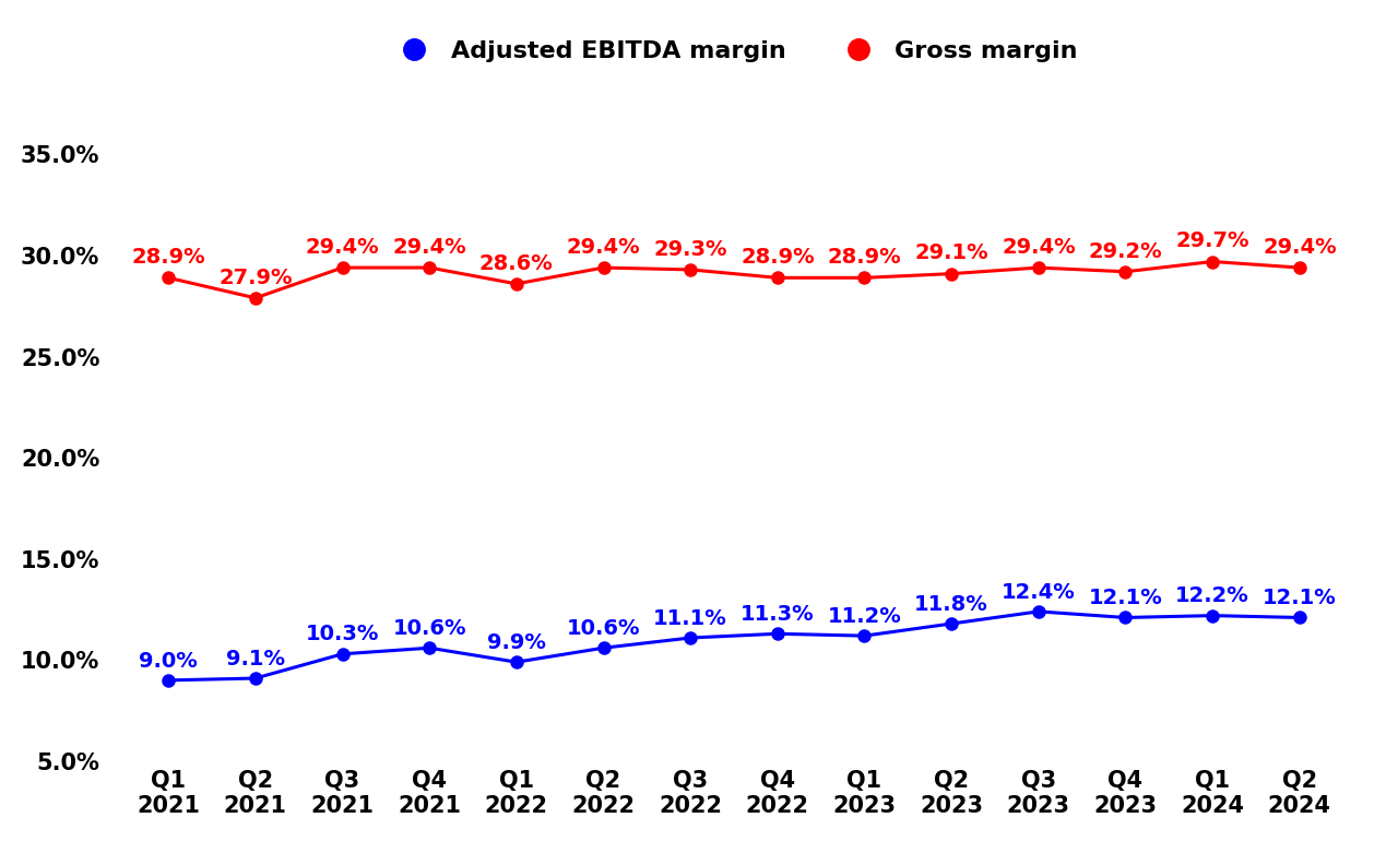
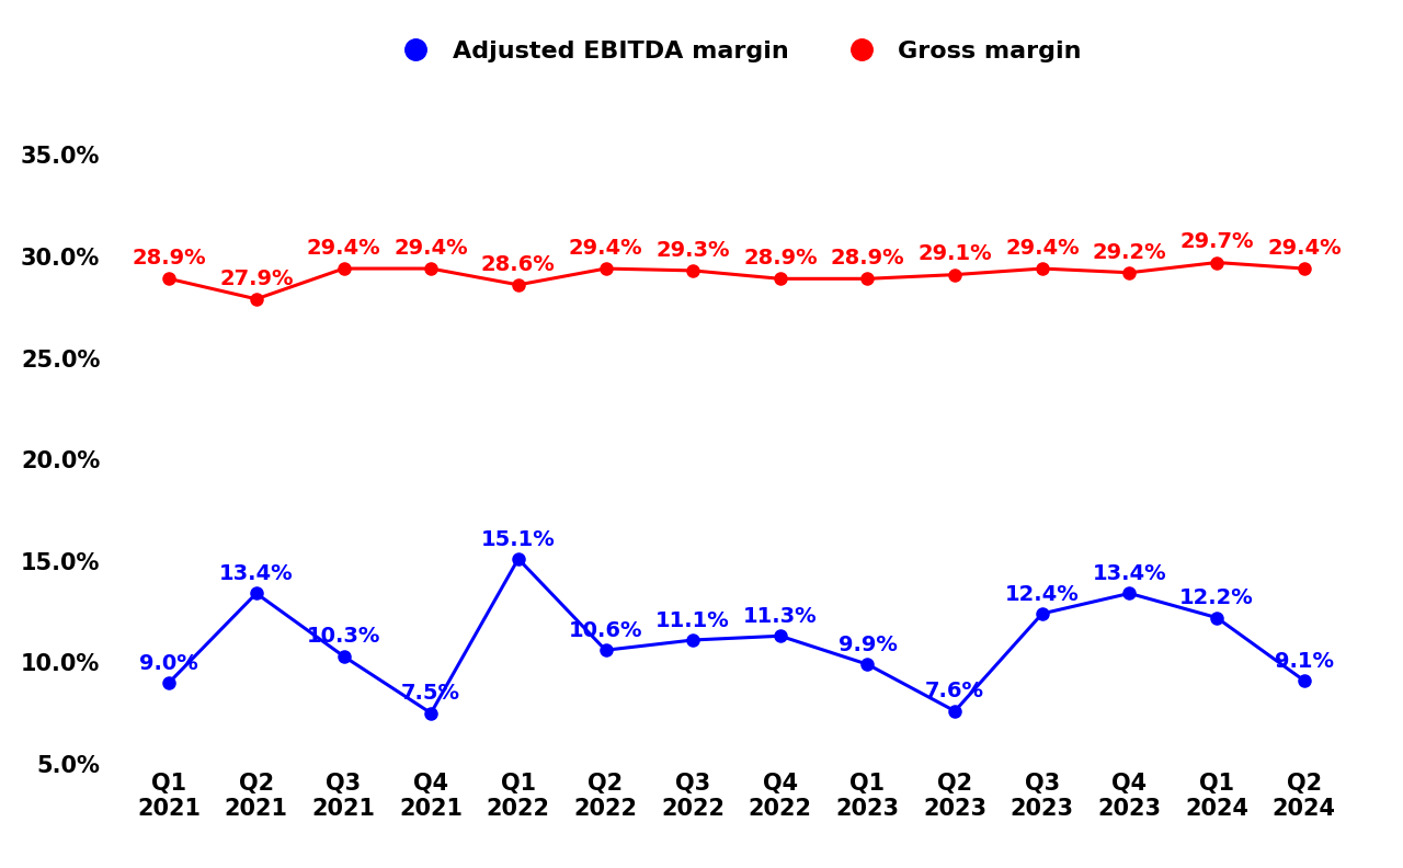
Adjusted EBITDA margin/Q2 2021: 9.1% -> 13.4%
Adjusted EBITDA margin/Q4 2021: 10.6% -> 7.5%
Adjusted EBITDA margin/Q1 2022: 9.9% -> 15.1%
Adjusted EBITDA margin/Q1 2023: 11.2% -> 9.9%
Adjusted EBITDA margin/Q2 2023: 11.8% -> 7.6%
Adjusted EBITDA margin/Q4 2023: 12.1% -> 13.4%
Adjusted EBITDA margin/Q2 2024: 12.1% -> 9.1%
